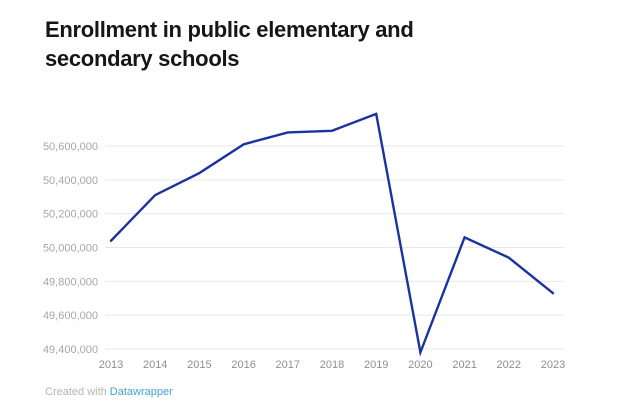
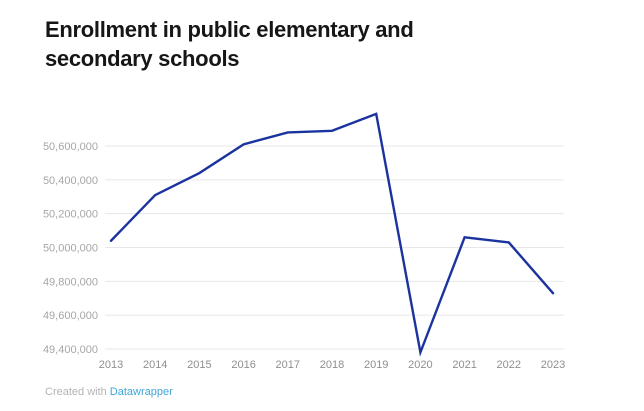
2022: 49940000 -> 50030000
